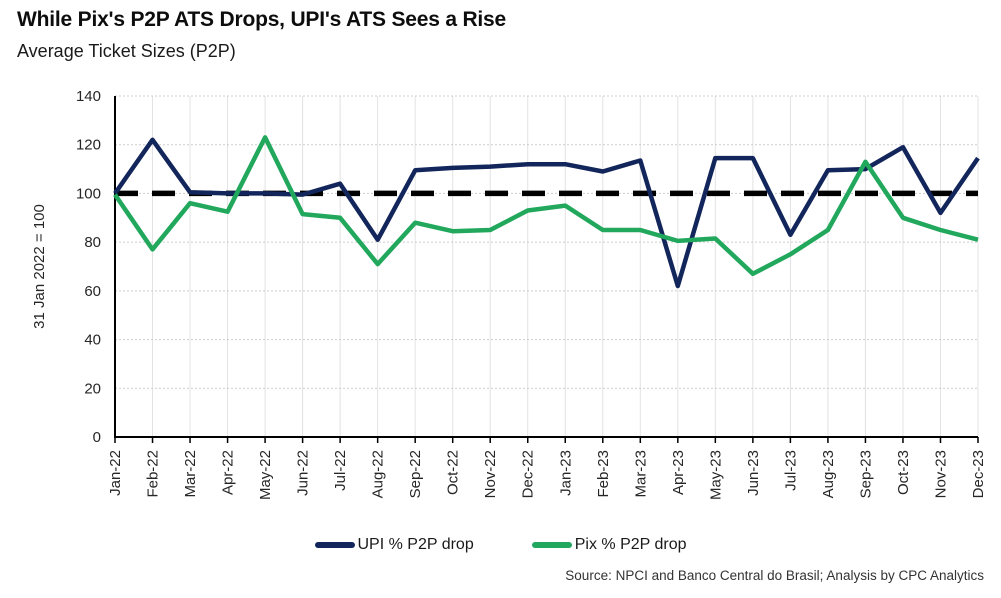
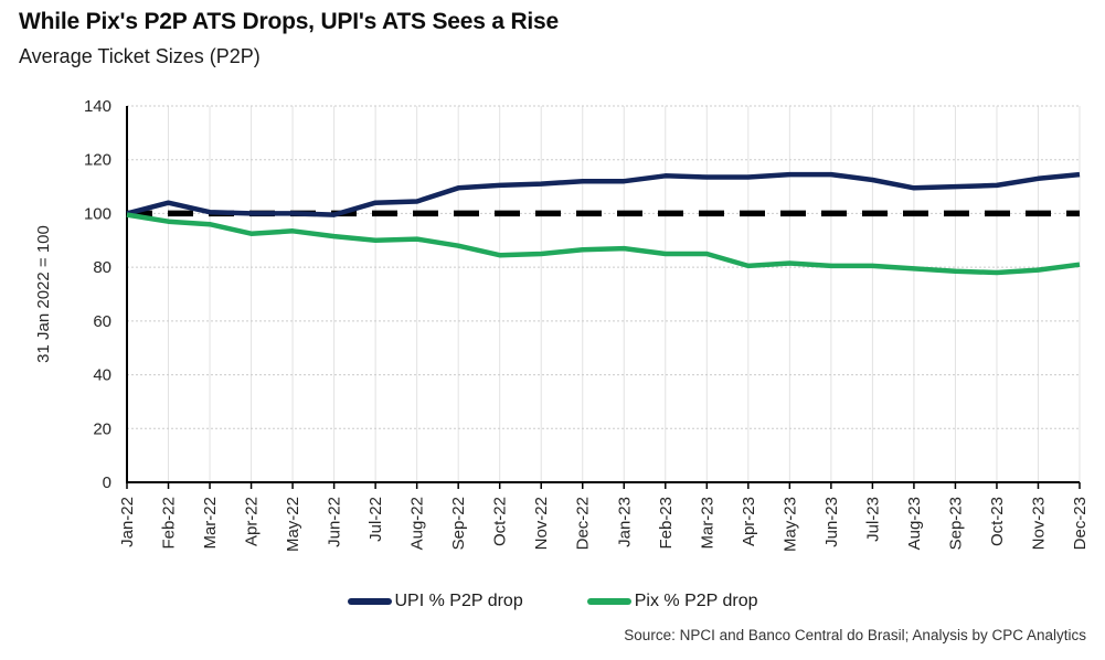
UPI % P2P drop/Feb-22: 122 -> 104
Pix % P2P drop/Feb-22: 77 -> 97
Pix % P2P drop/May-22: 123 -> 94
UPI % P2P drop/Aug-22: 81 -> 104
Pix % P2P drop/Aug-22: 71 -> 90
Pix % P2P drop/Dec-22: 93 -> 86
Pix % P2P drop/Jan-23: 95 -> 87
UPI % P2P drop/Feb-23: 109 -> 114
UPI % P2P drop/Apr-23: 62 -> 114
Pix % P2P drop/Jun-23: 67 -> 80
UPI % P2P drop/Jul-23: 83 -> 112
Pix % P2P drop/Jul-23: 75 -> 80
Pix % P2P drop/Aug-23: 85 -> 80
Pix % P2P drop/Sep-23: 113 -> 78
UPI % P2P drop/Oct-23: 119 -> 110
Pix % P2P drop/Oct-23: 90 -> 78
UPI % P2P drop/Nov-23: 92 -> 113
Pix % P2P drop/Nov-23: 85 -> 79
